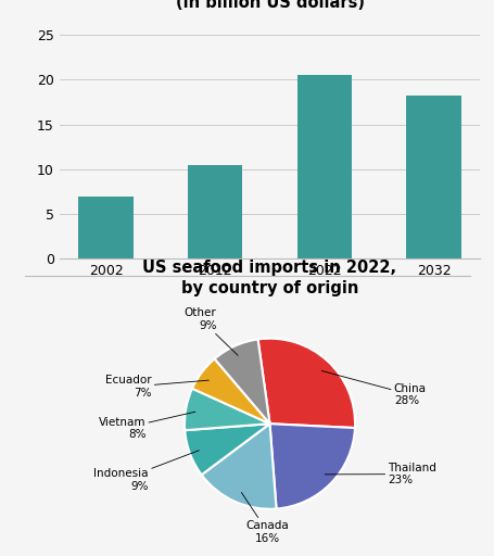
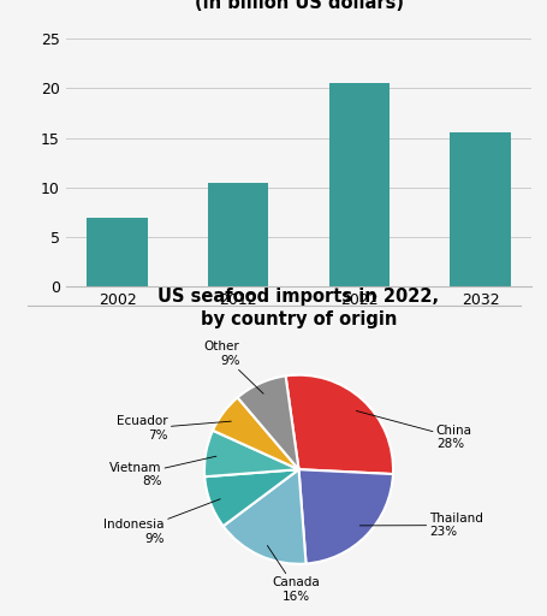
2032: 18.2 -> 15.6
